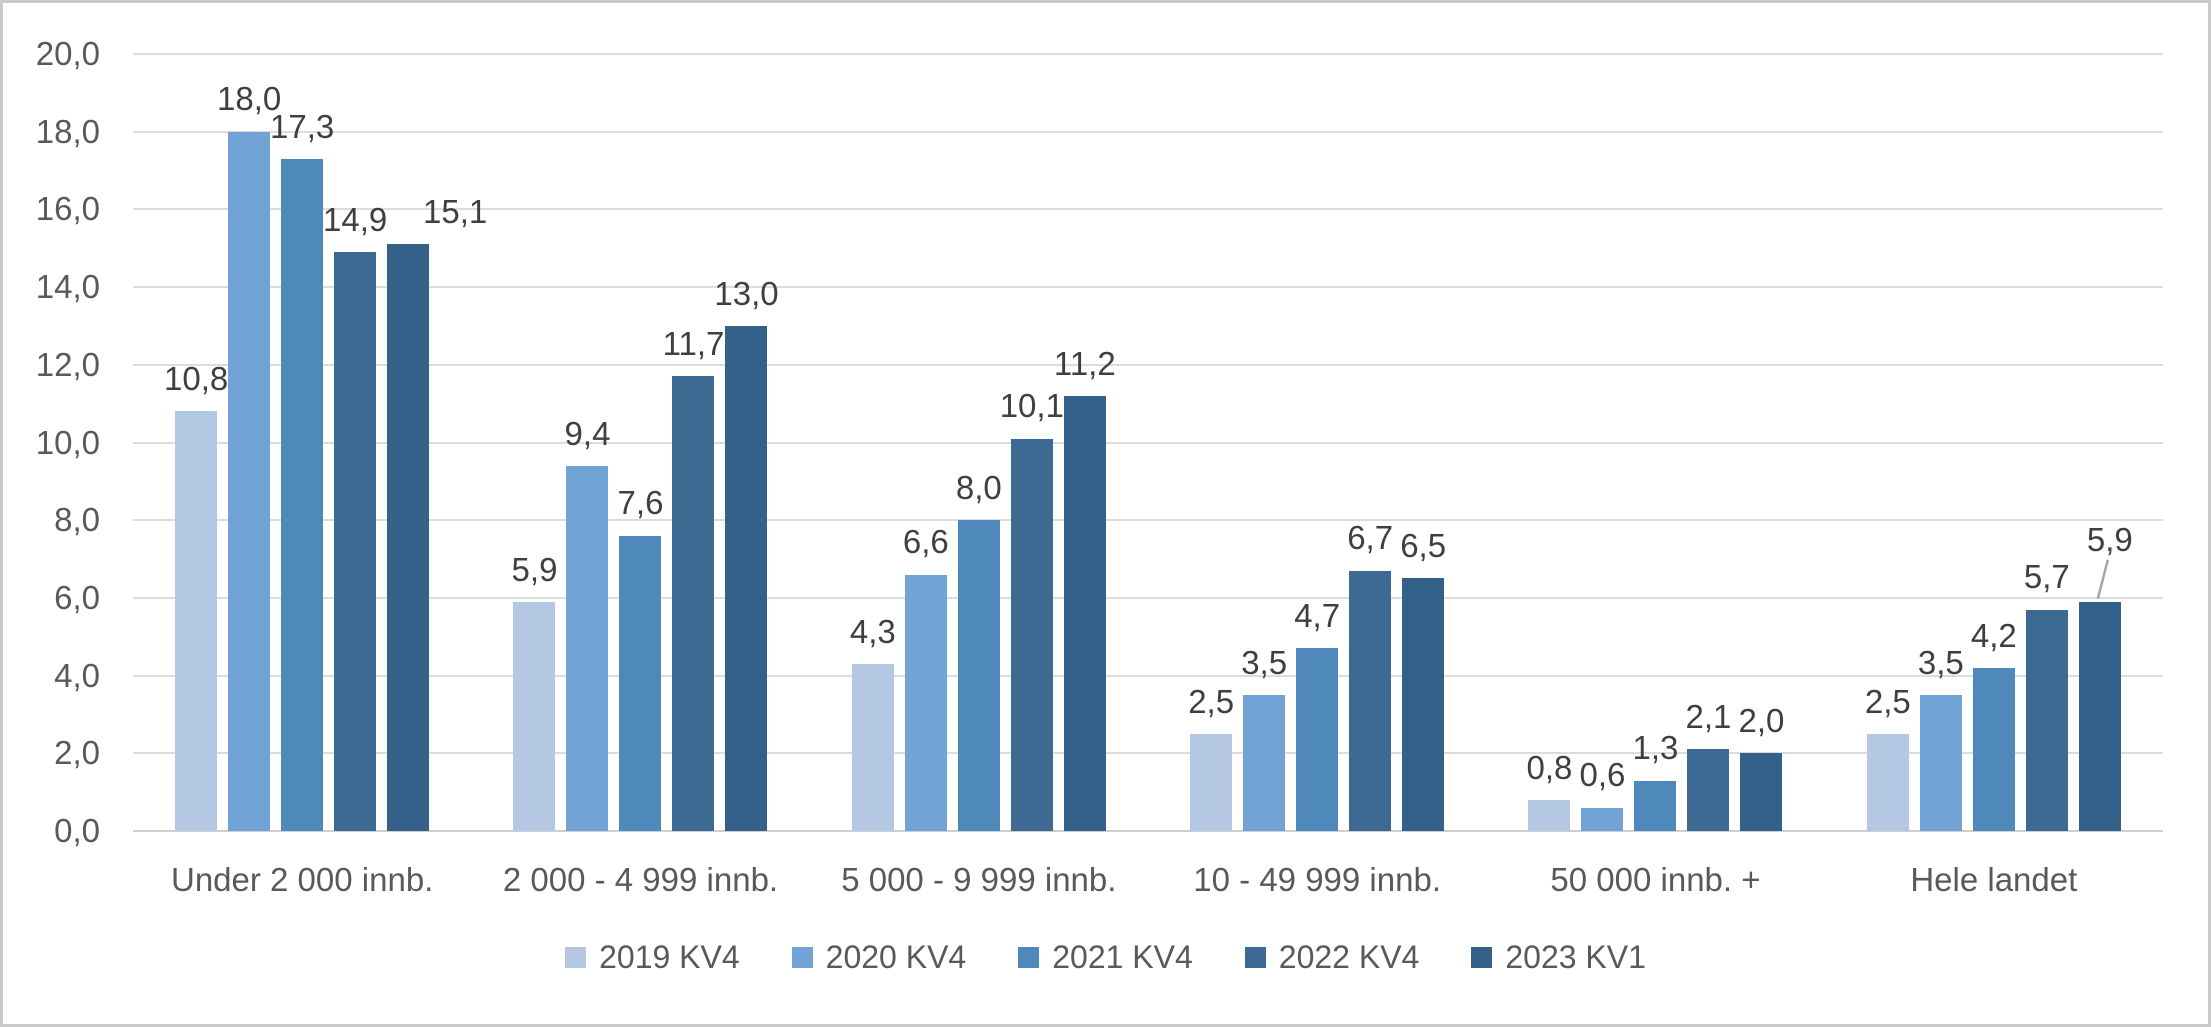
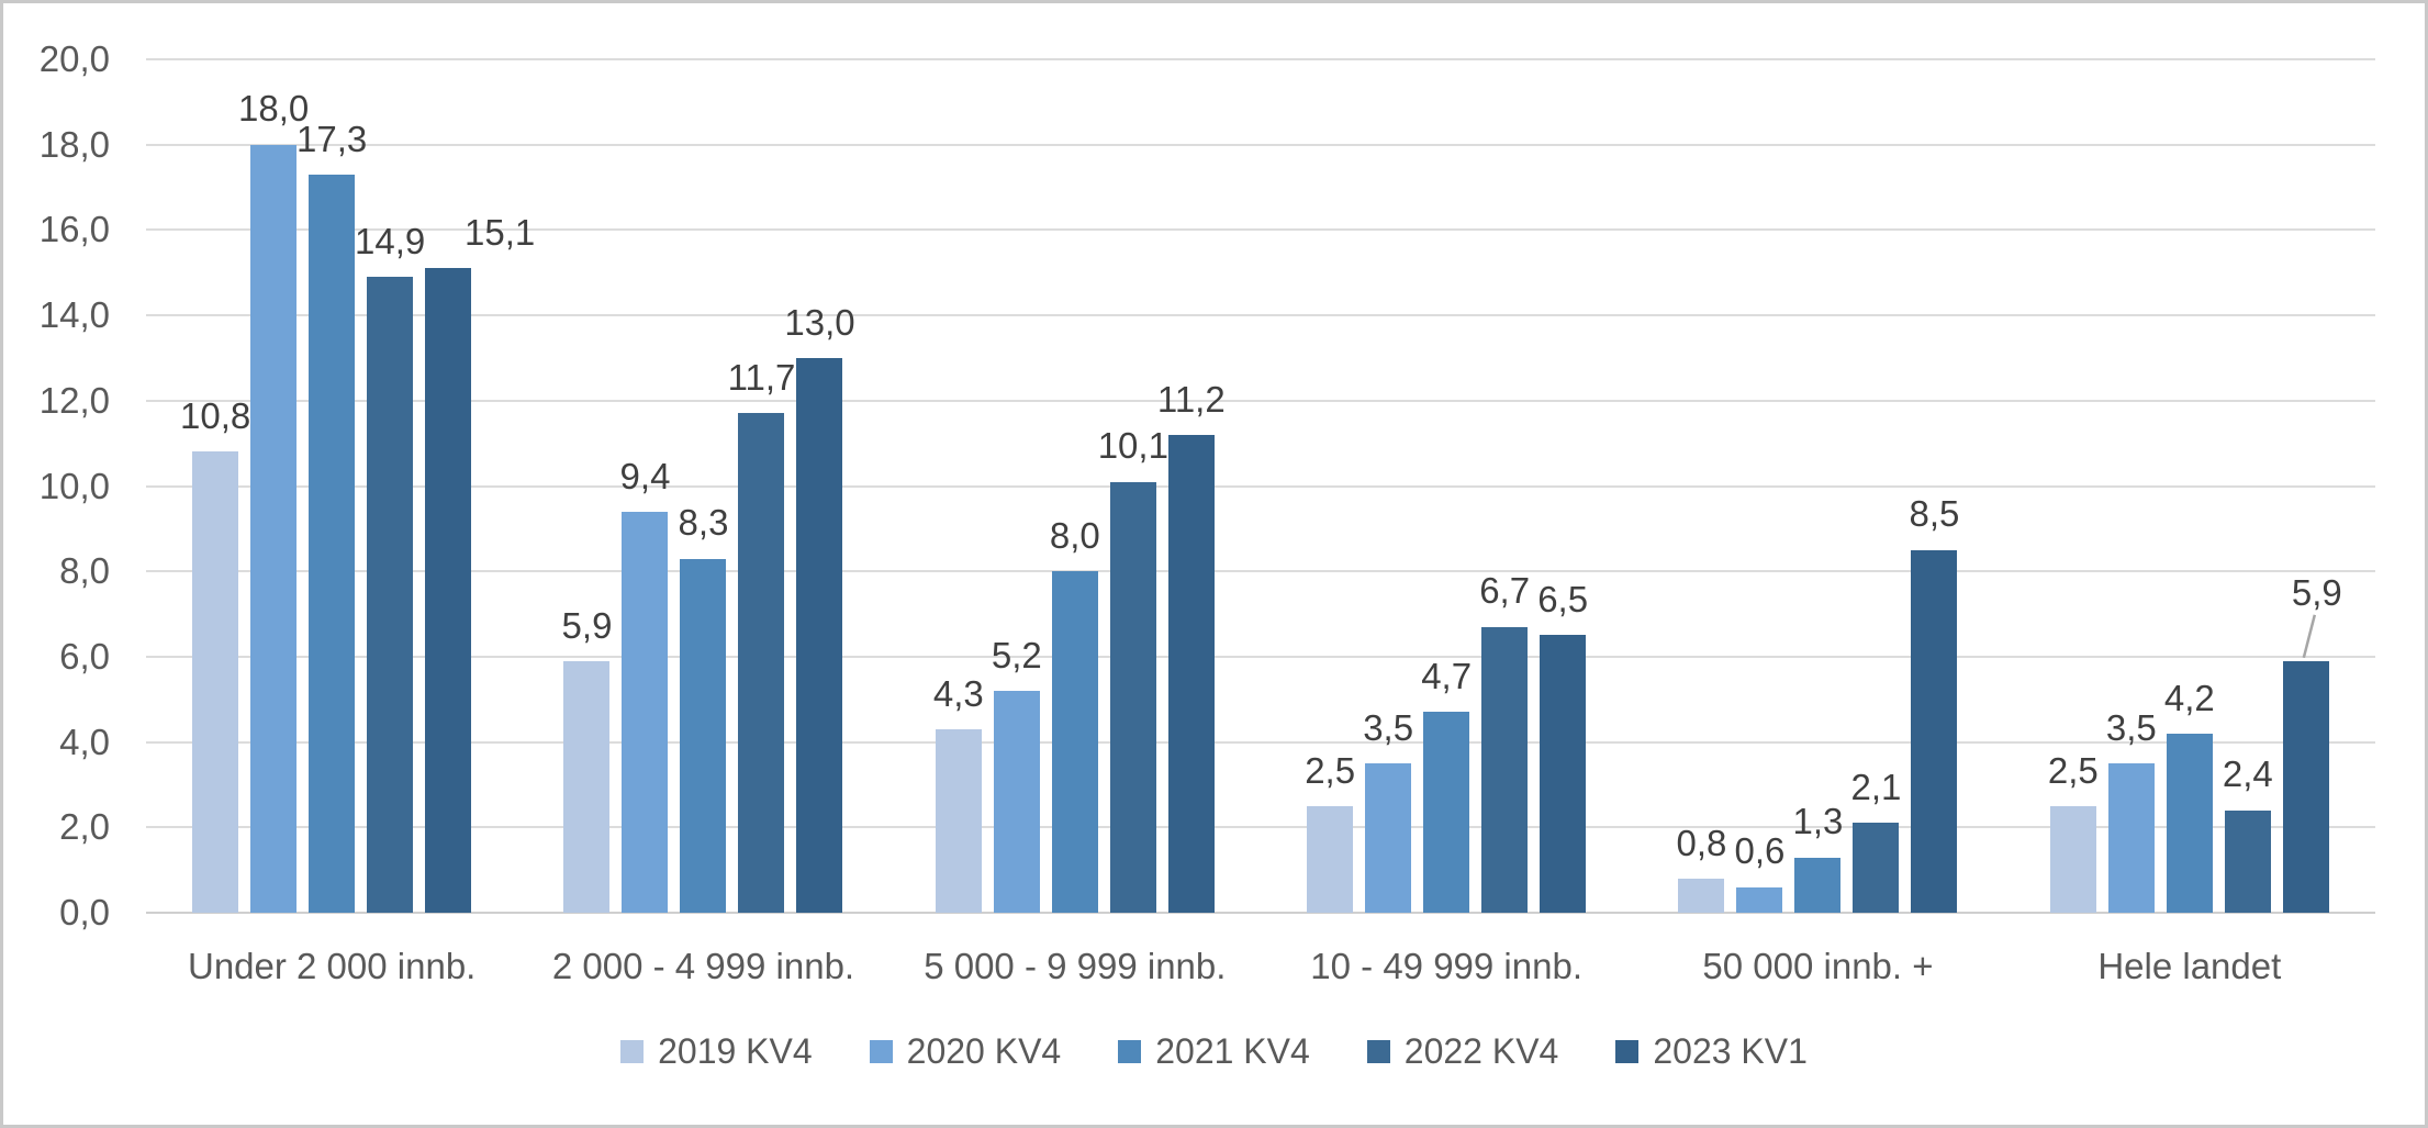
2021 KV4/2 000 - 4 999 innb.: 7,6 -> 8,3
2020 KV4/5 000 - 9 999 innb.: 6,6 -> 5,2
2023 KV1/50 000 innb. +: 2,0 -> 8,5
2022 KV4/Hele landet: 5,7 -> 2,4
